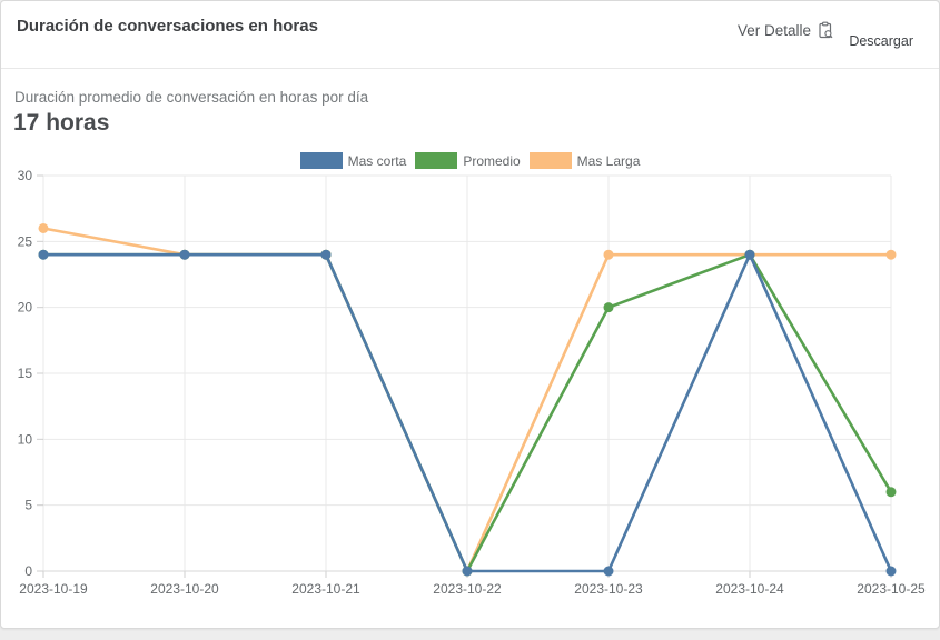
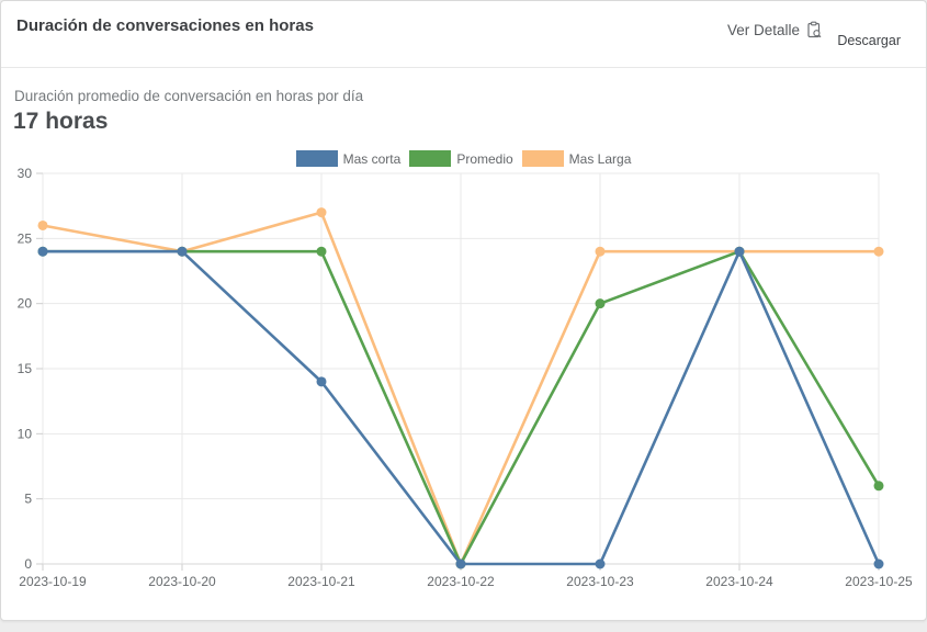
Mas corta/2023-10-21: 24 -> 14
Mas Larga/2023-10-21: 24 -> 27
